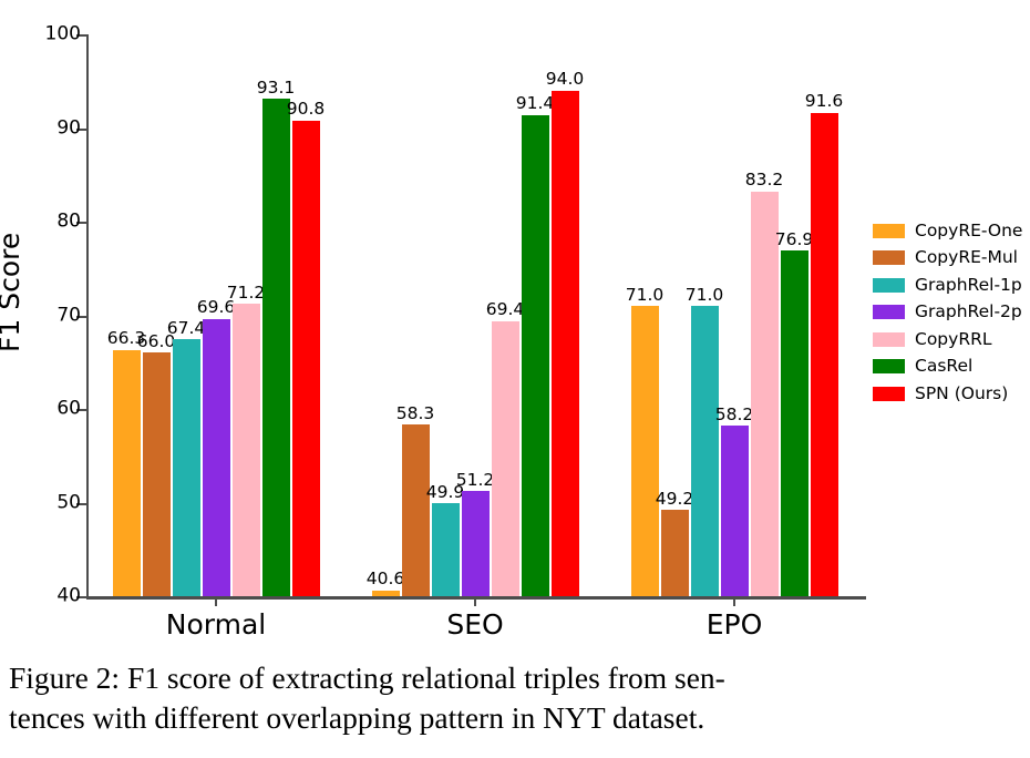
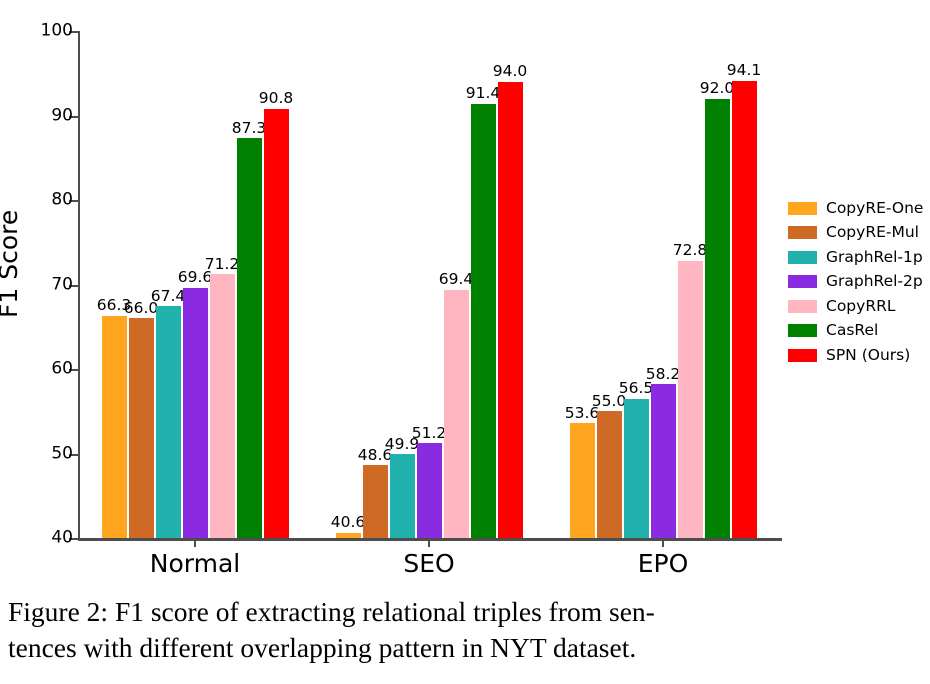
CasRel/Normal: 93.1 -> 87.3
CopyRE-Mul/SEO: 58.3 -> 48.6
CopyRE-One/EPO: 71.0 -> 53.6
CopyRE-Mul/EPO: 49.2 -> 55.0
GraphRel-1p/EPO: 71.0 -> 56.5
CopyRRL/EPO: 83.2 -> 72.8
CasRel/EPO: 76.9 -> 92.0
SPN (Ours)/EPO: 91.6 -> 94.1
